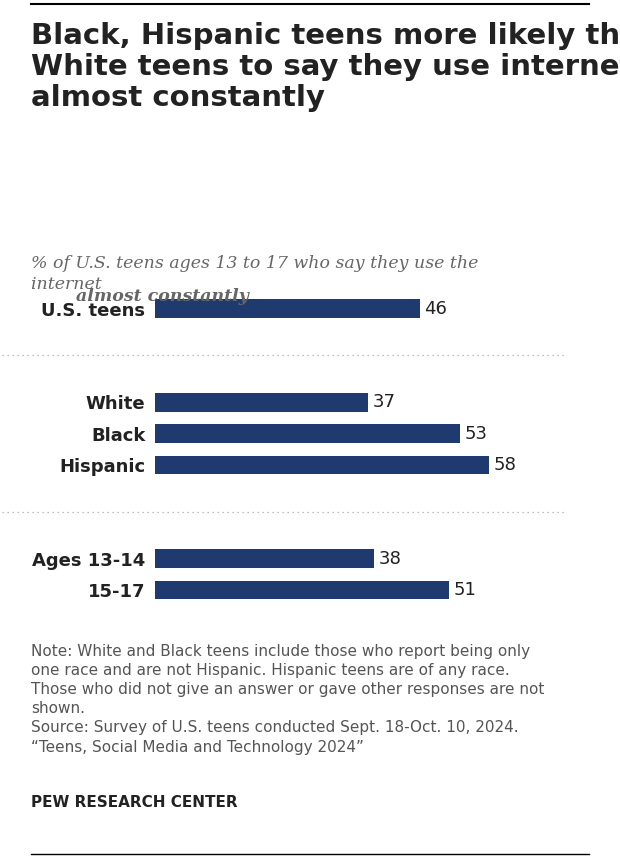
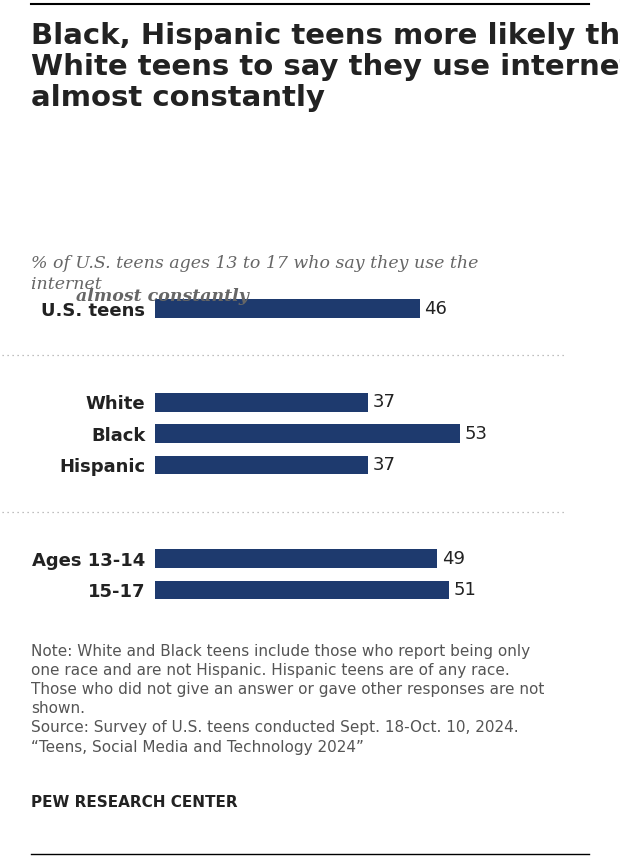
Hispanic: 58 -> 37
Ages 13-14: 38 -> 49
